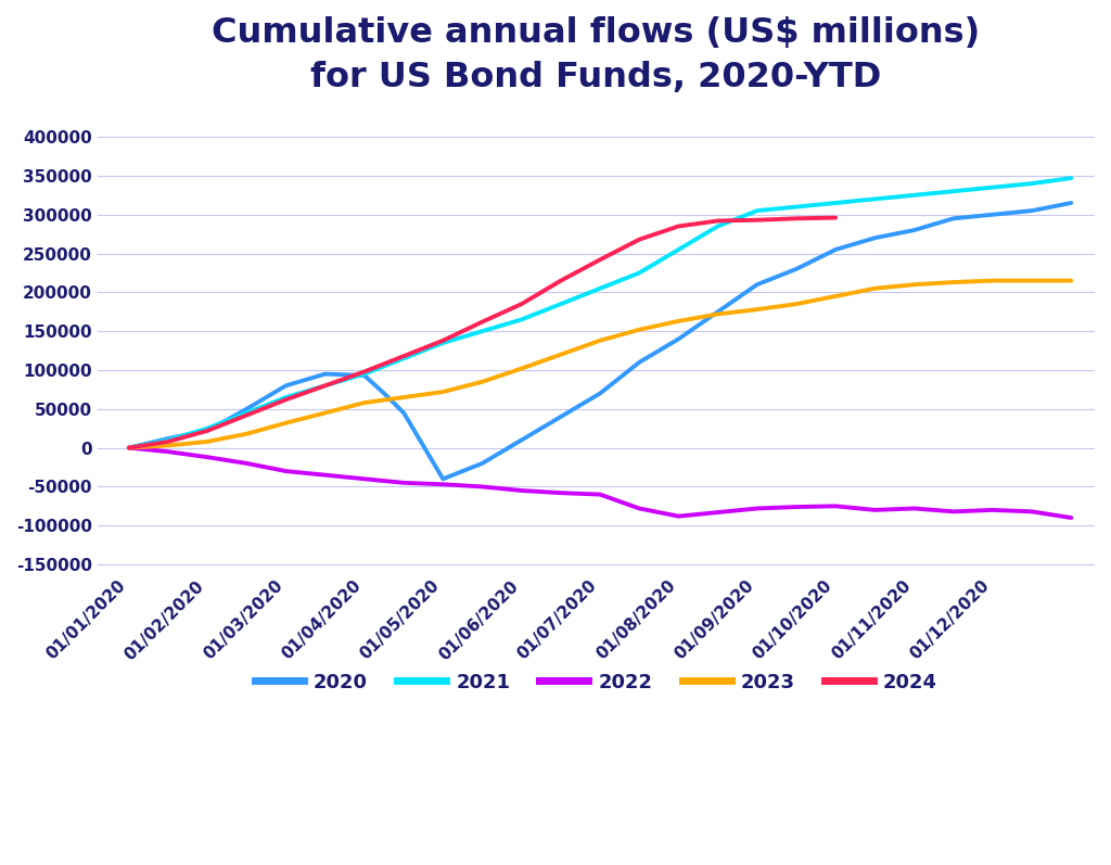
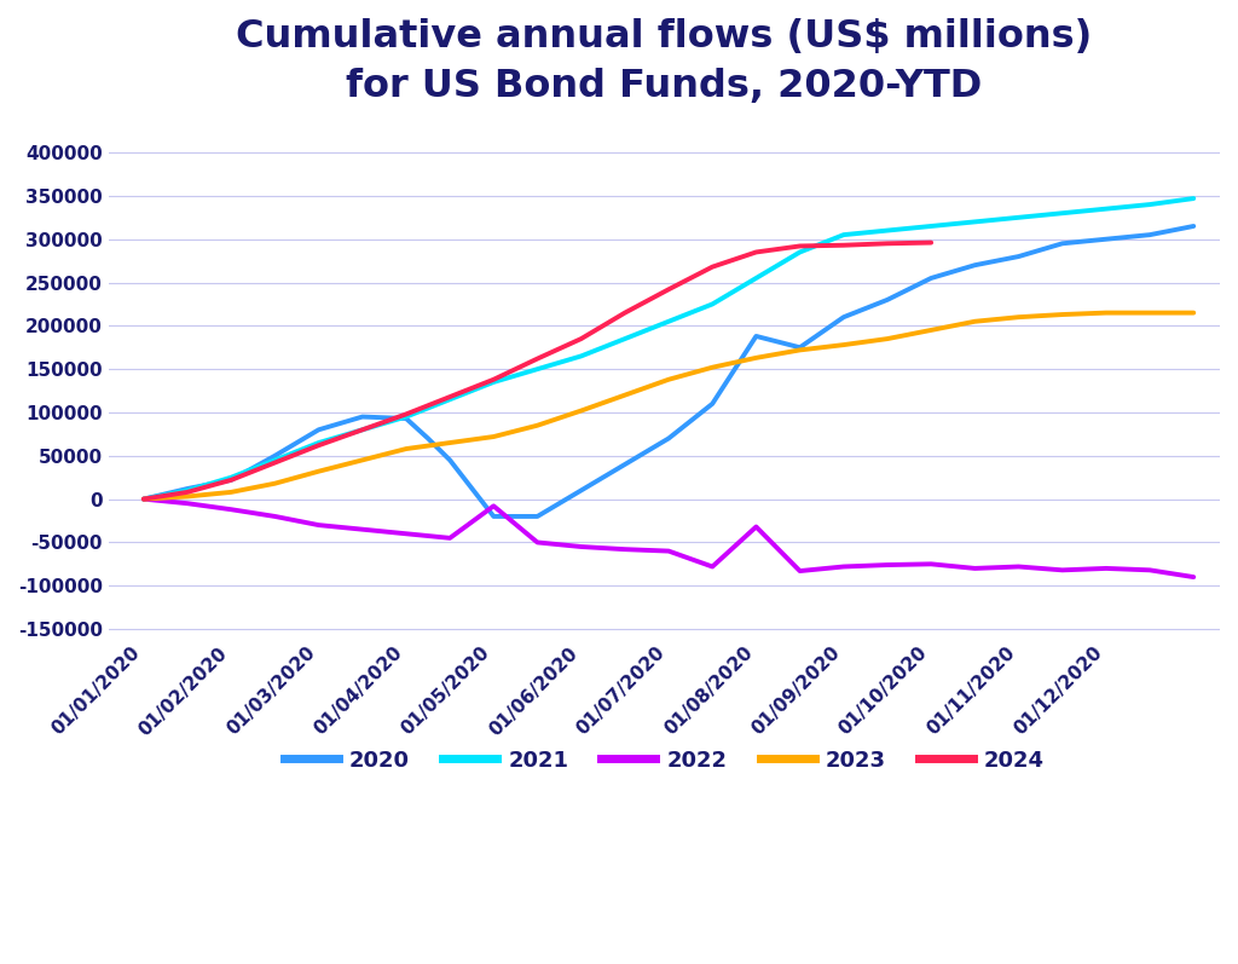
2020/01/05/2020: -40000 -> -20000
2022/01/05/2020: -47000 -> -8000
2020/01/08/2020: 140000 -> 188000
2022/01/08/2020: -88000 -> -32000
